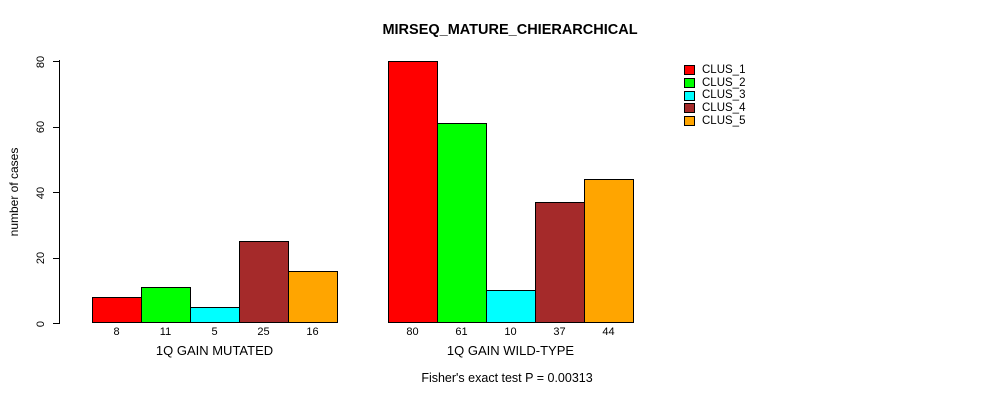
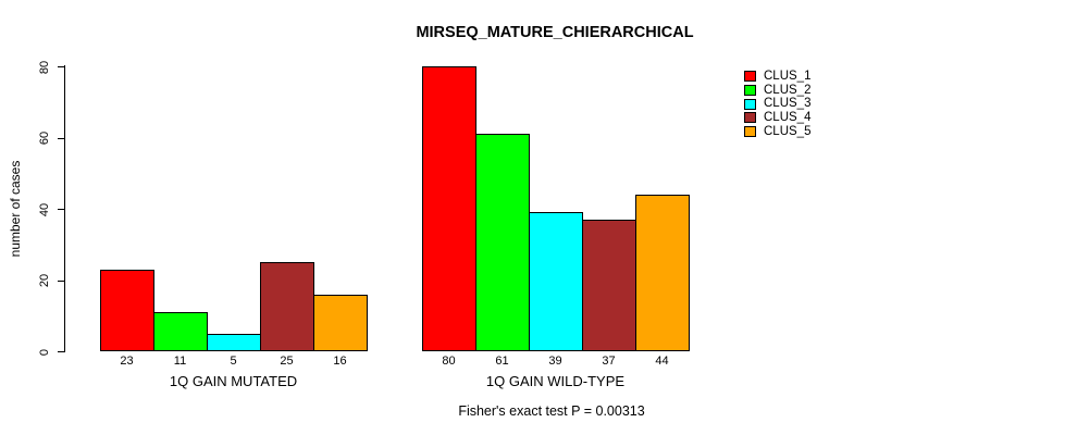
CLUS_1/1Q GAIN MUTATED: 8 -> 23
CLUS_3/1Q GAIN WILD-TYPE: 10 -> 39
